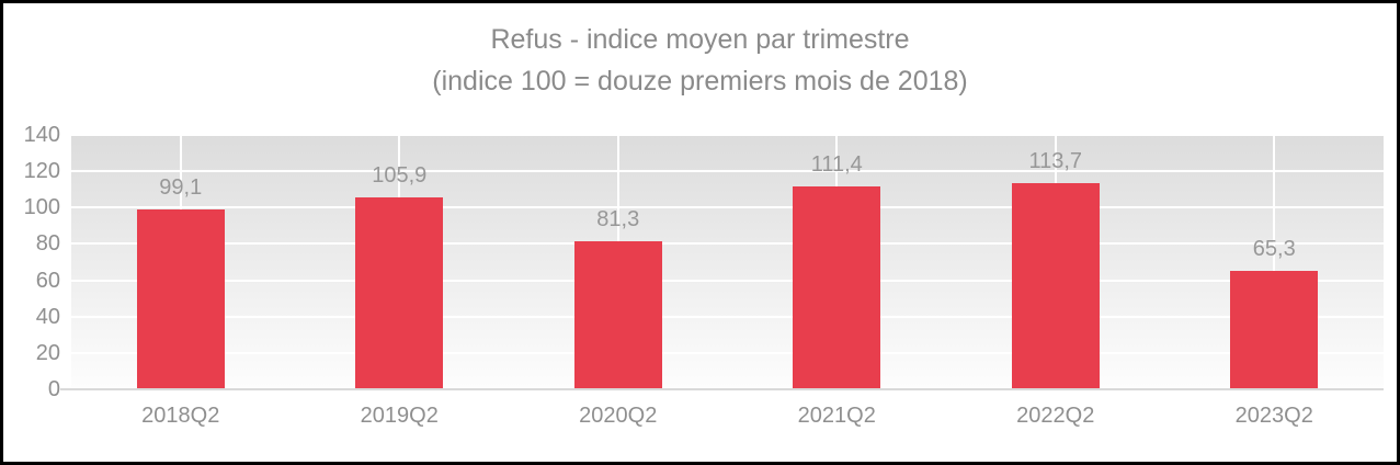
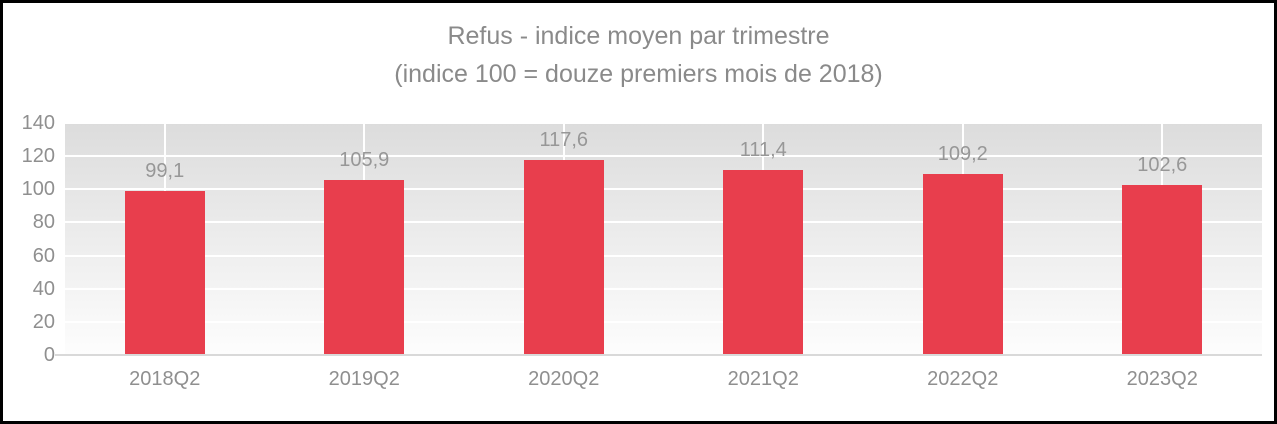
2020Q2: 81,3 -> 117,6
2022Q2: 113,7 -> 109,2
2023Q2: 65,3 -> 102,6
